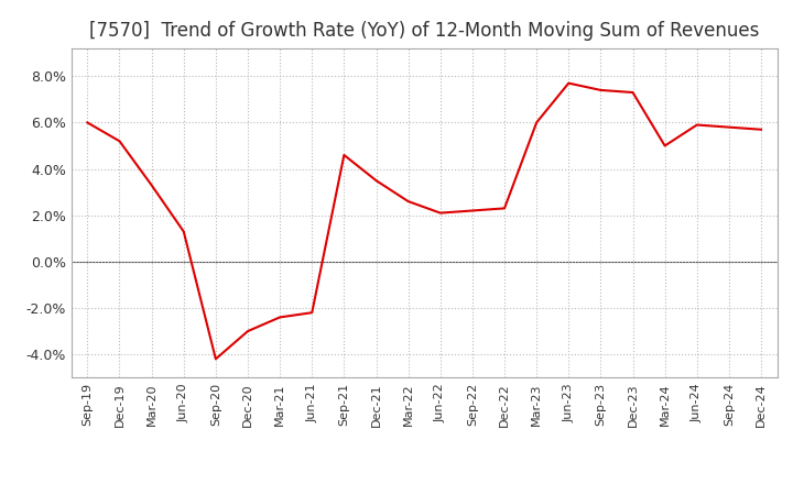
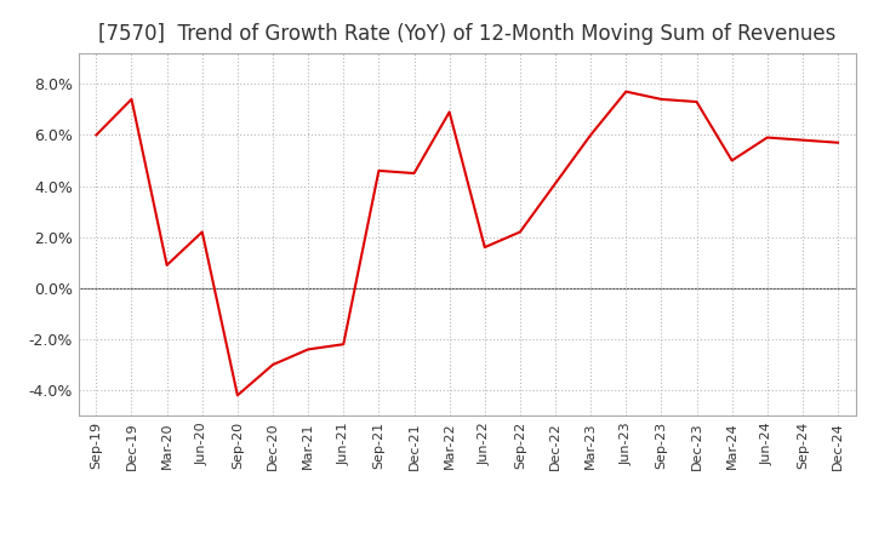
Dec-19: 5.2% -> 7.4%
Mar-20: 3.3% -> 0.9%
Jun-20: 1.3% -> 2.2%
Dec-21: 3.5% -> 4.5%
Mar-22: 2.6% -> 6.9%
Jun-22: 2.1% -> 1.6%
Dec-22: 2.3% -> 4.1%
